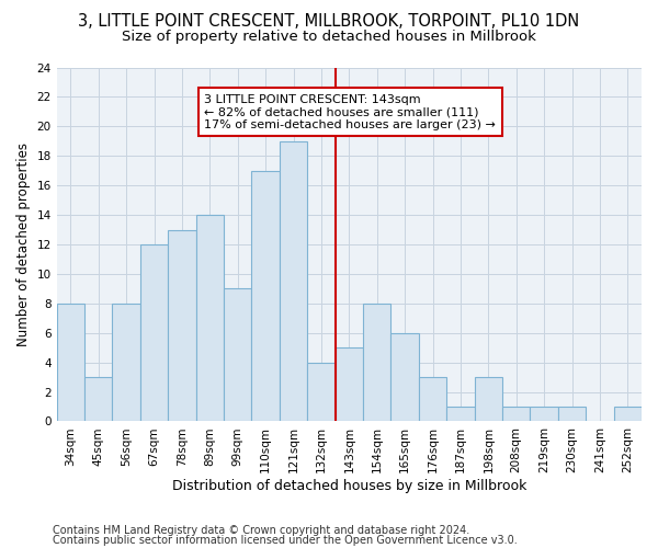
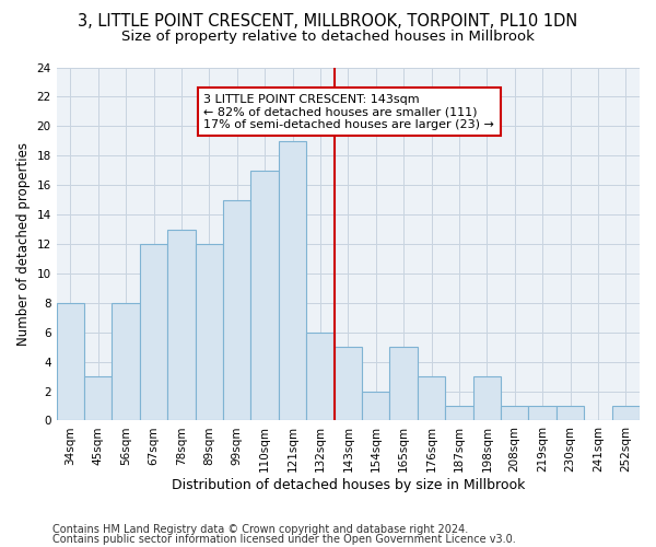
89sqm: 14 -> 12
99sqm: 9 -> 15
132sqm: 4 -> 6
154sqm: 8 -> 2
165sqm: 6 -> 5
